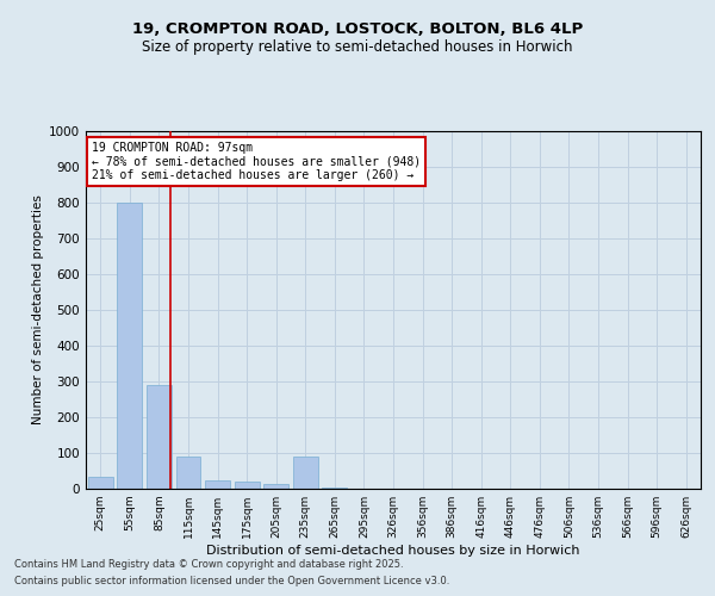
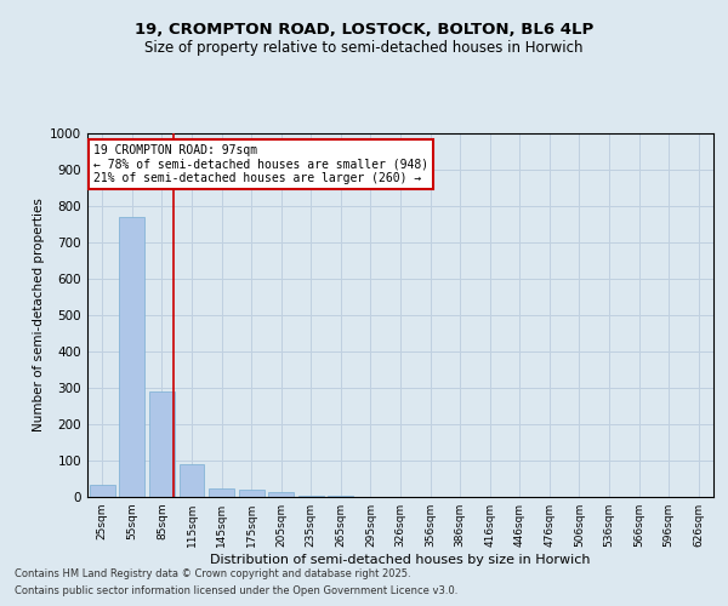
55sqm: 800 -> 770
235sqm: 90 -> 5
